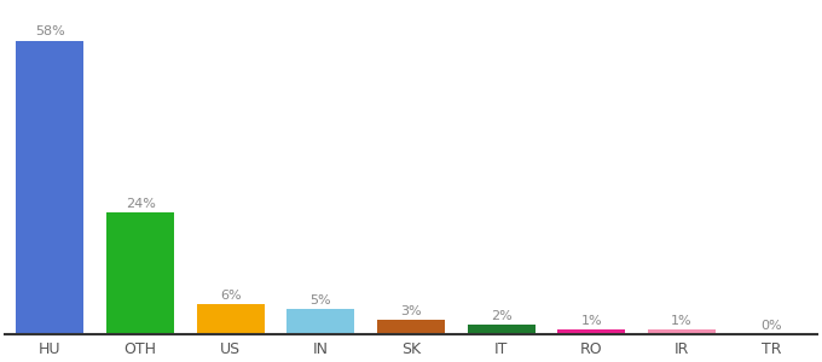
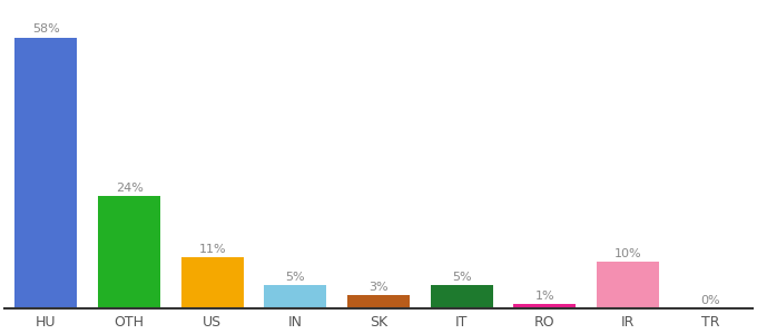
US: 6% -> 11%
IT: 2% -> 5%
IR: 1% -> 10%
